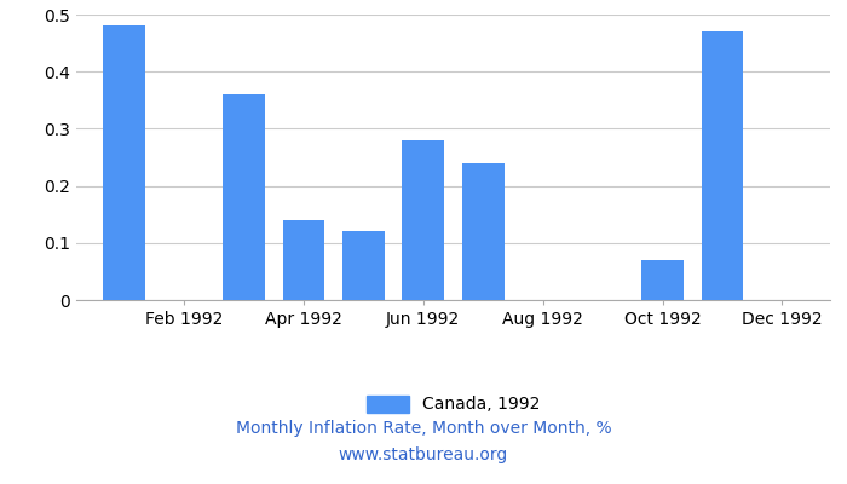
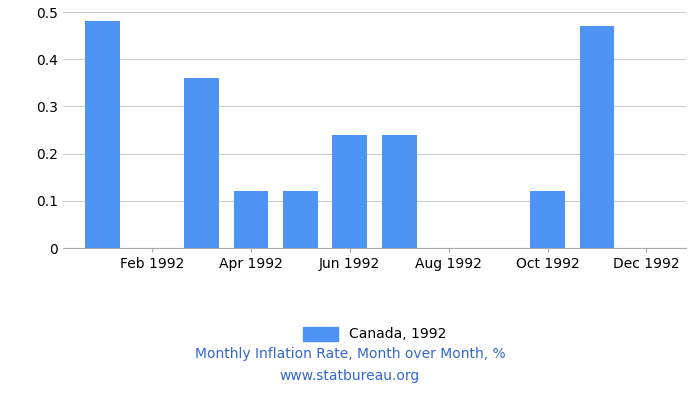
Apr 1992: 0.14 -> 0.12
Jun 1992: 0.28 -> 0.24
Oct 1992: 0.07 -> 0.12
